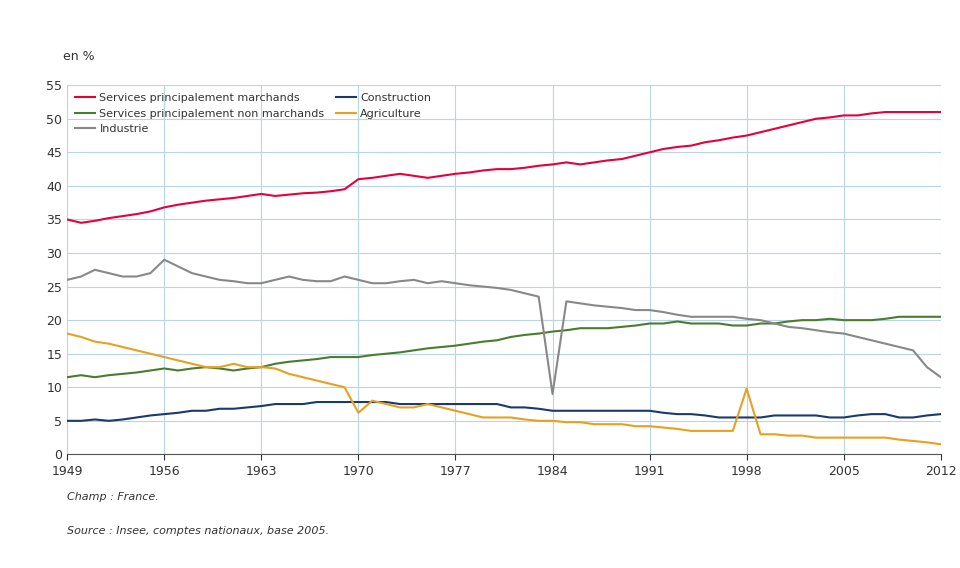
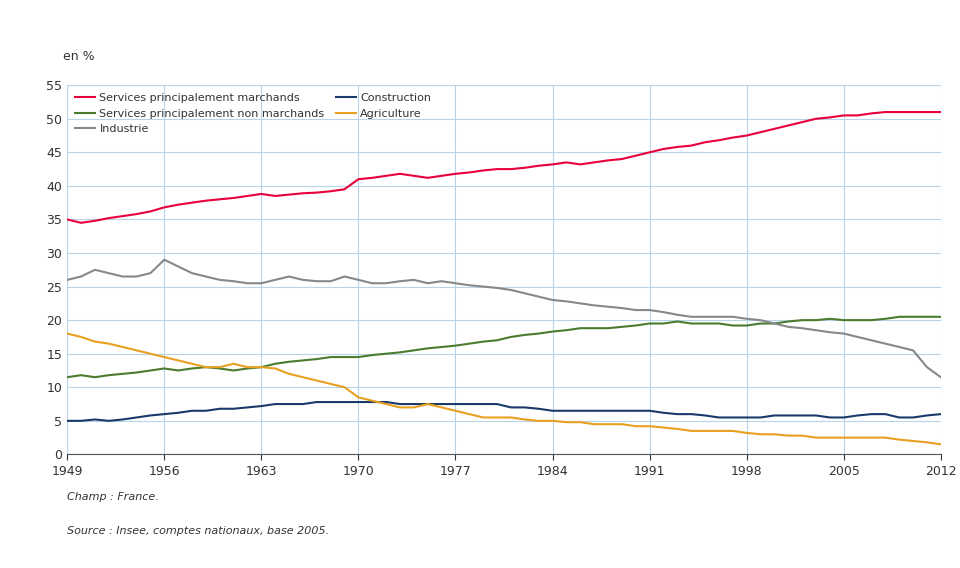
Agriculture/1970: 6.2 -> 8.5
Industrie/1984: 9.0 -> 23.0
Agriculture/1998: 9.8 -> 3.2
